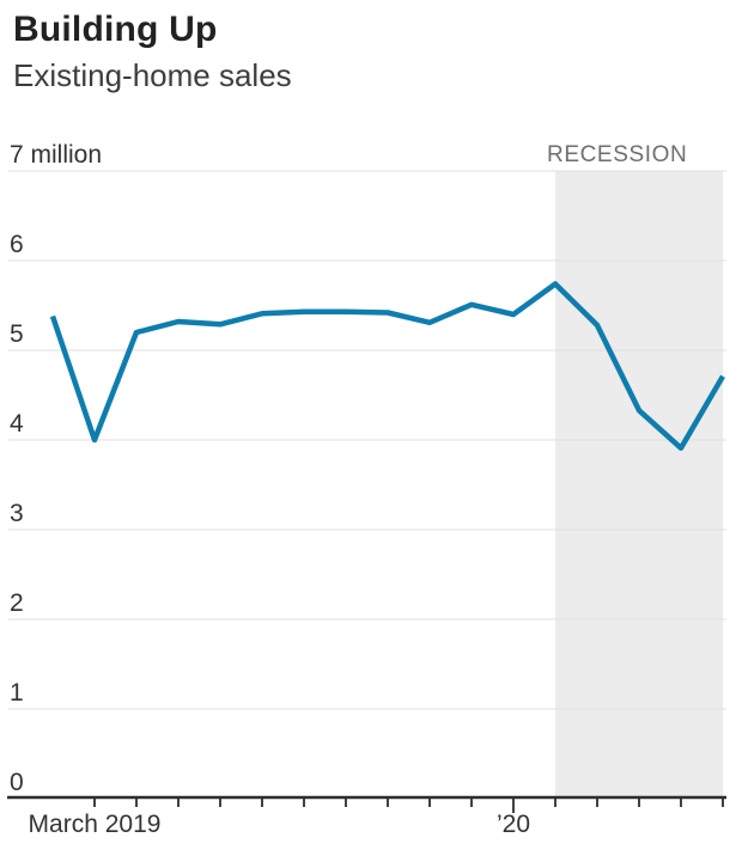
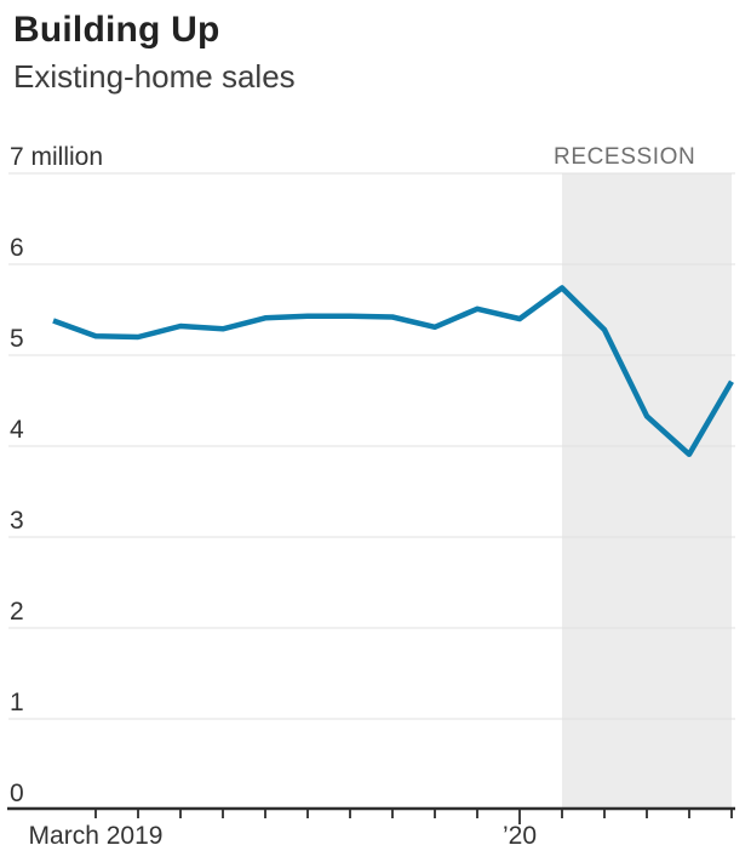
March 2019: 4.0 -> 5.2
